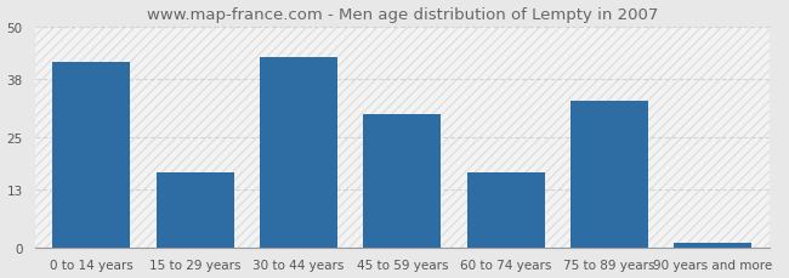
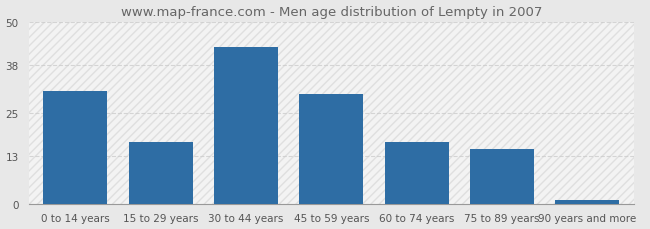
0 to 14 years: 42 -> 31
75 to 89 years: 33 -> 15
